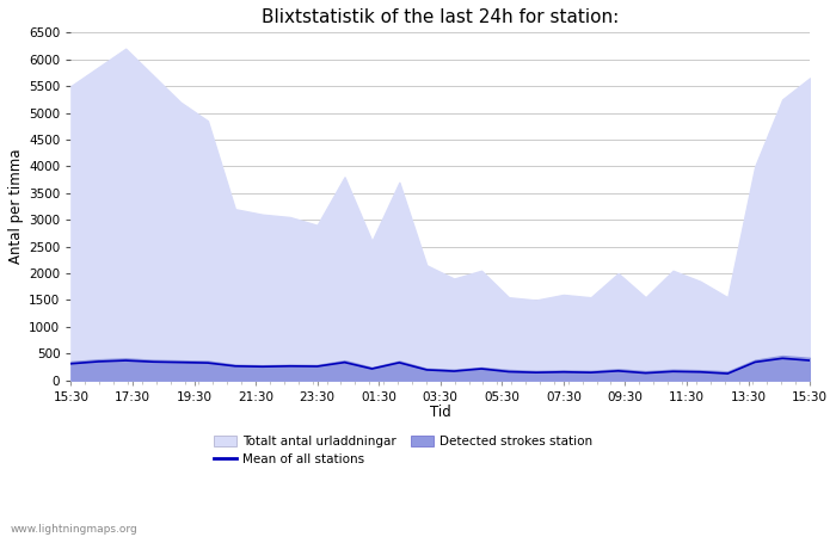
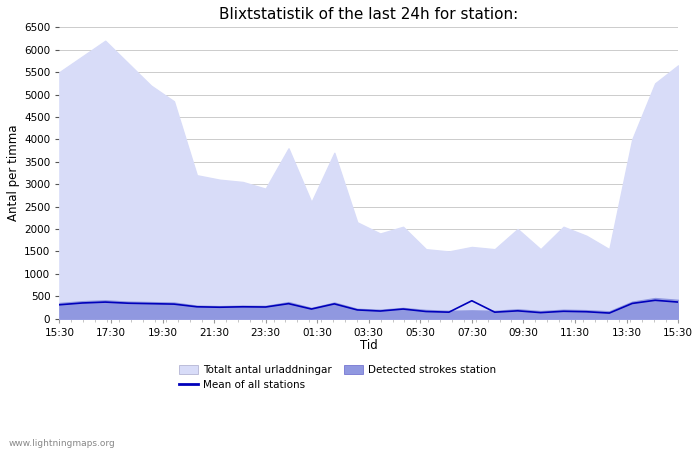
Mean of all stations/07:30: 160 -> 400
